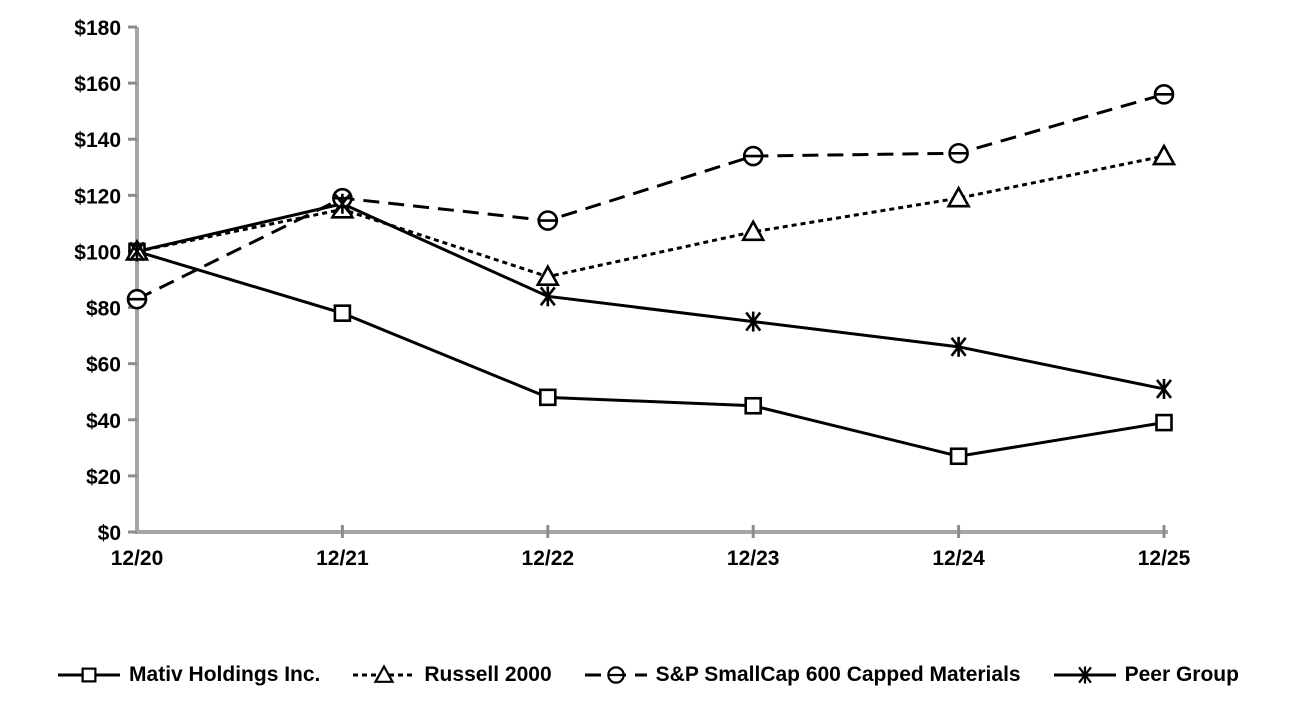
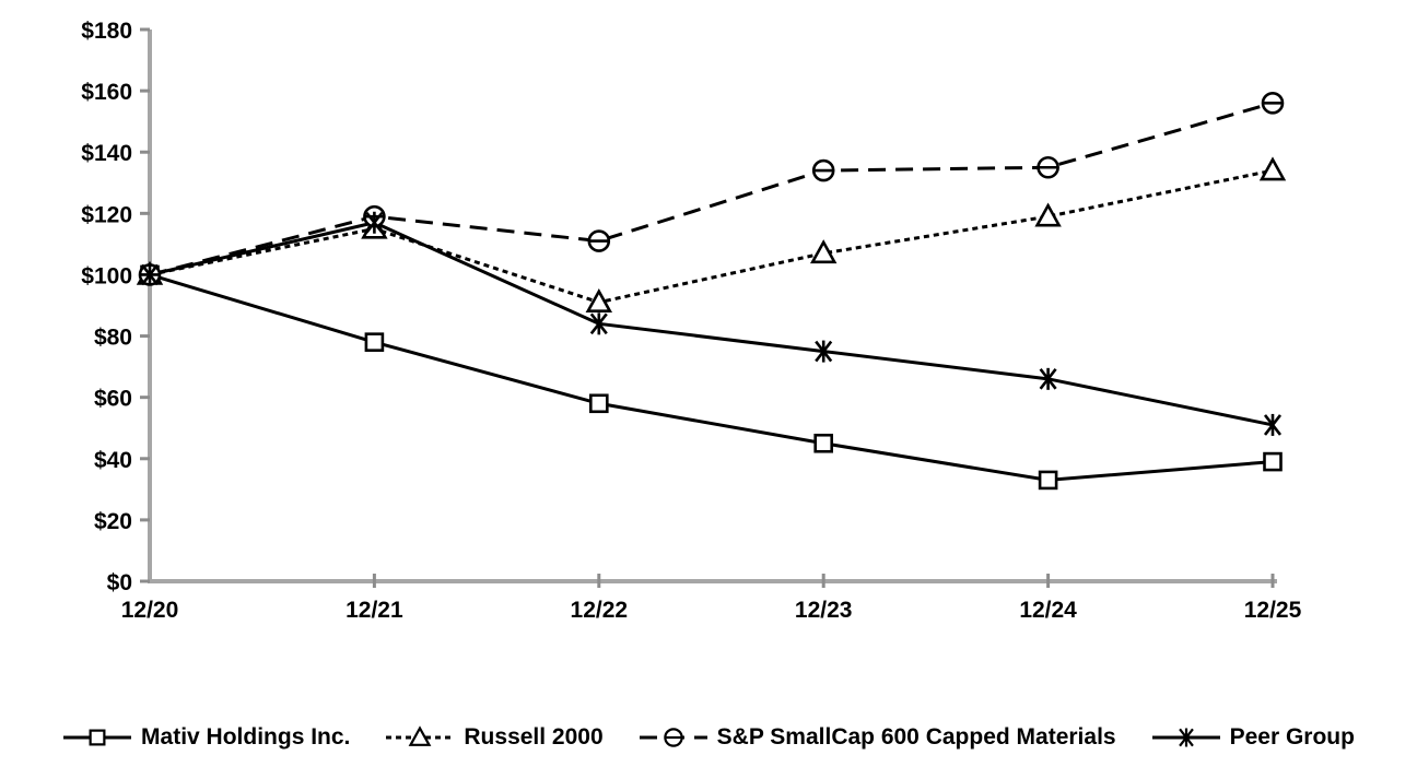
S&P SmallCap 600 Capped Materials/12/20: $83 -> $100
Mativ Holdings Inc./12/22: $48 -> $58
Mativ Holdings Inc./12/24: $27 -> $33
